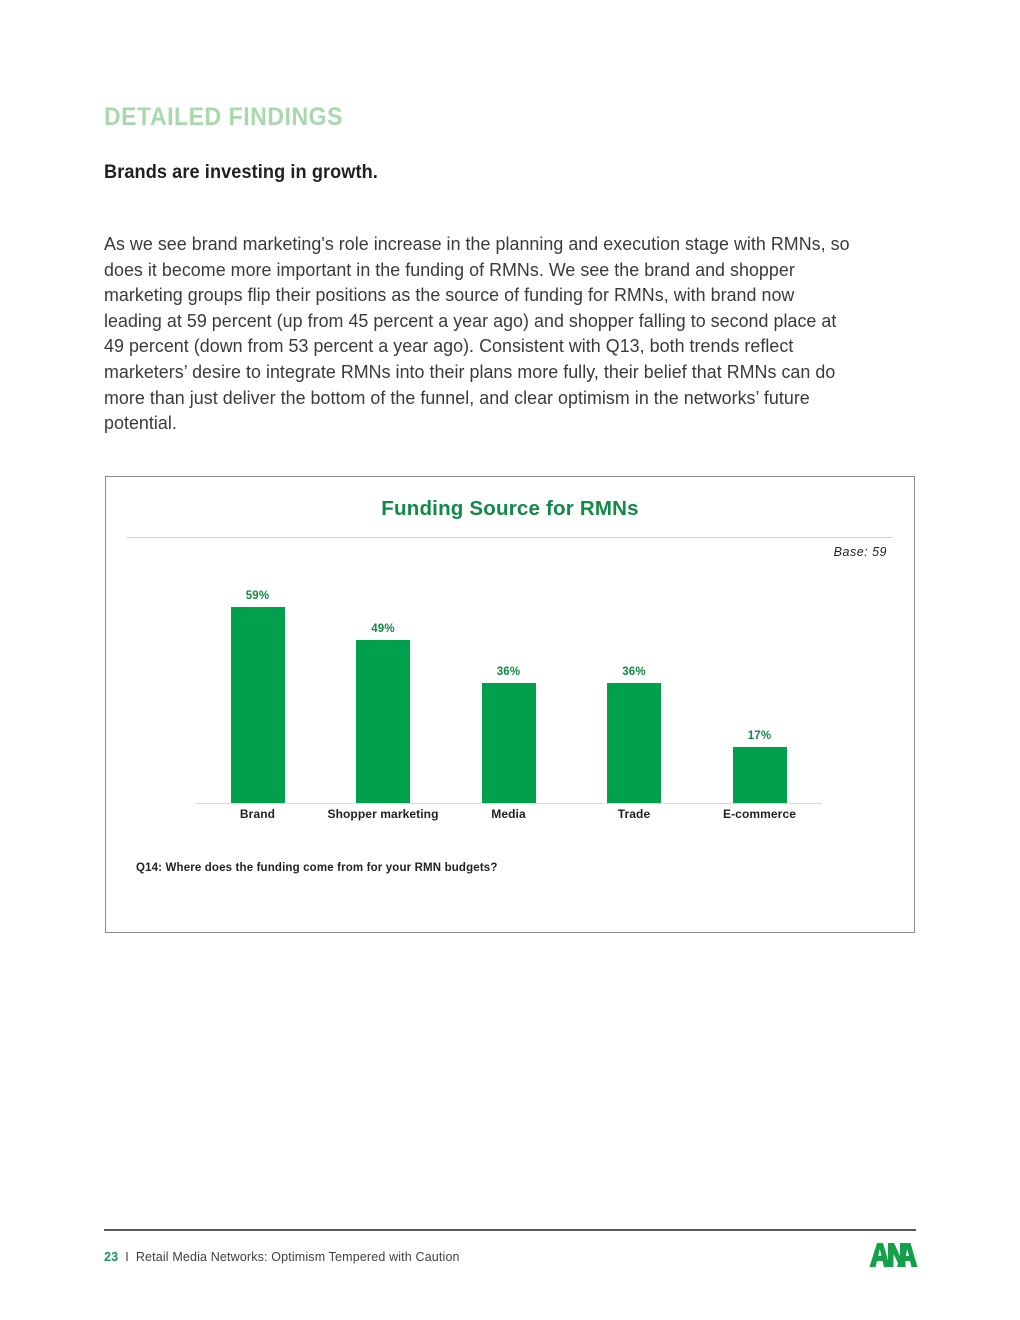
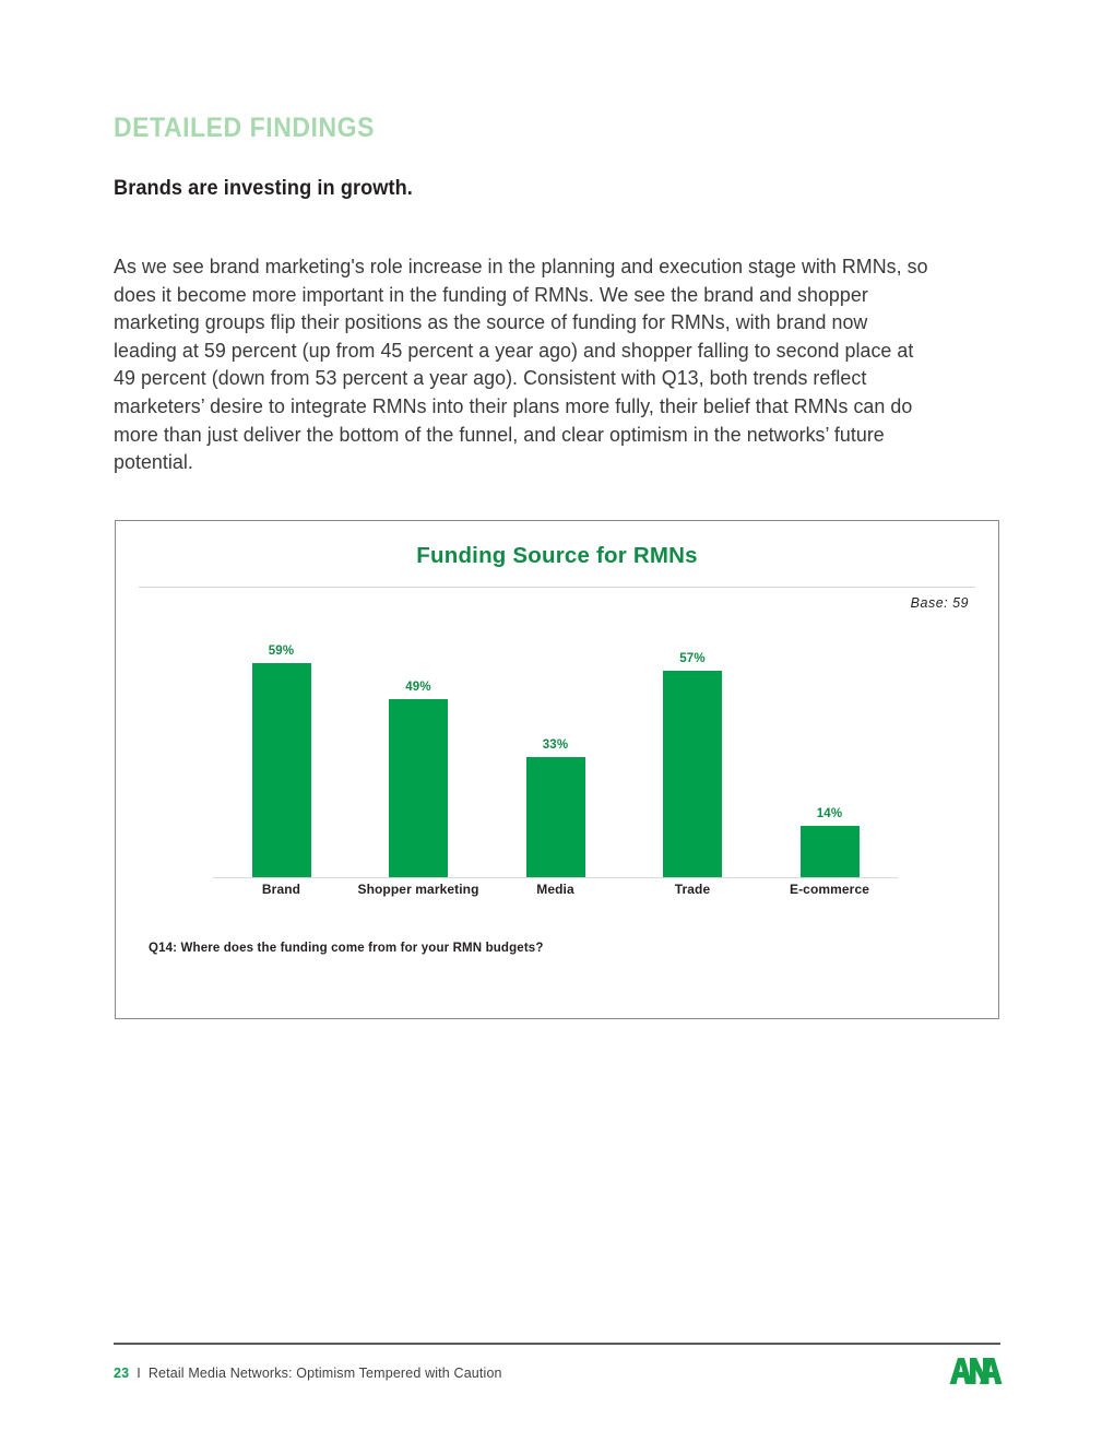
Media: 36% -> 33%
Trade: 36% -> 57%
E-commerce: 17% -> 14%
